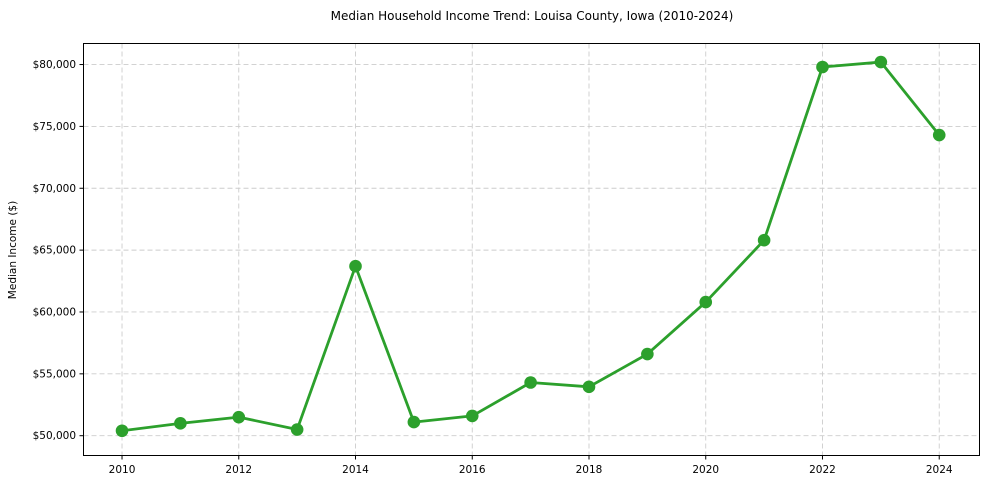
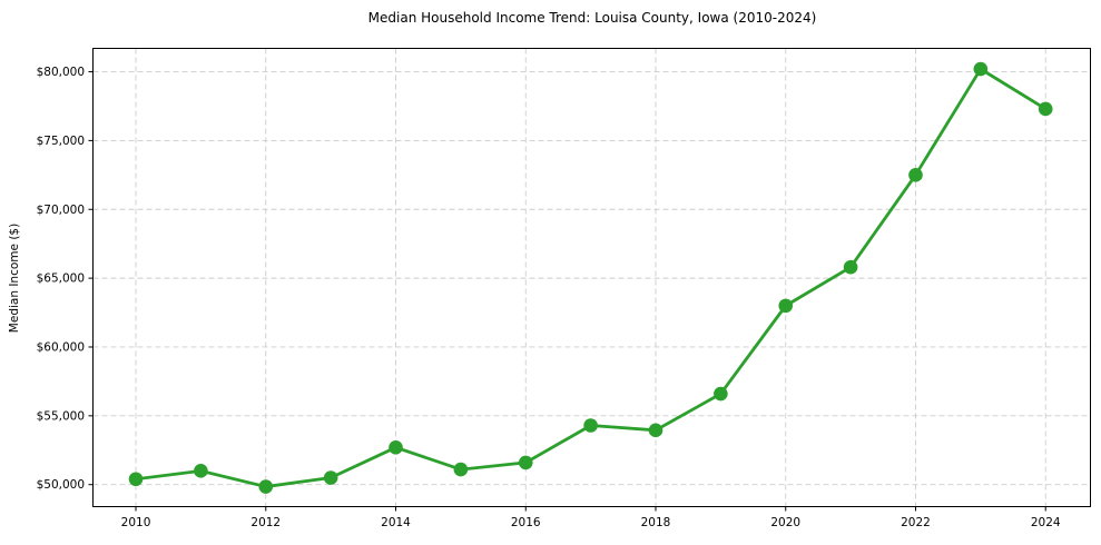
2012: $51500 -> $49800
2014: $63700 -> $52700
2020: $60800 -> $63000
2022: $79800 -> $72500
2024: $74300 -> $77300
